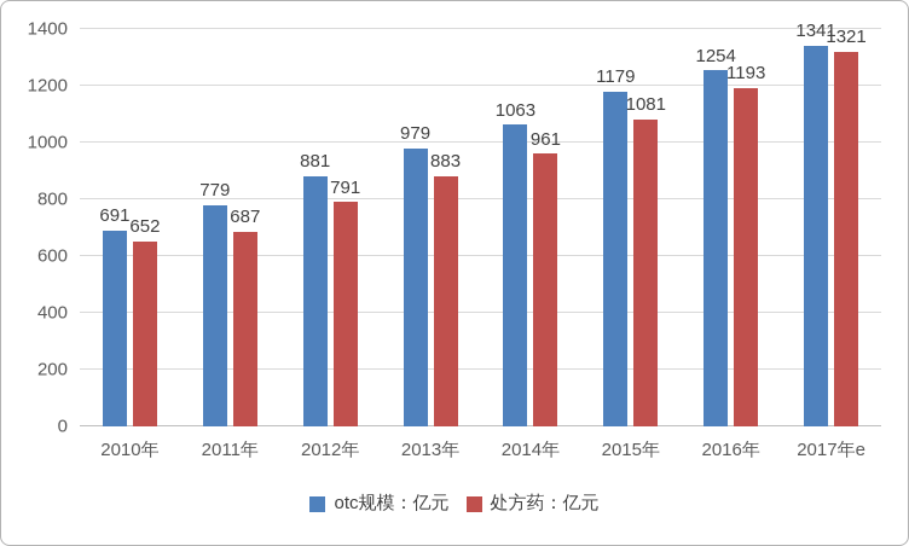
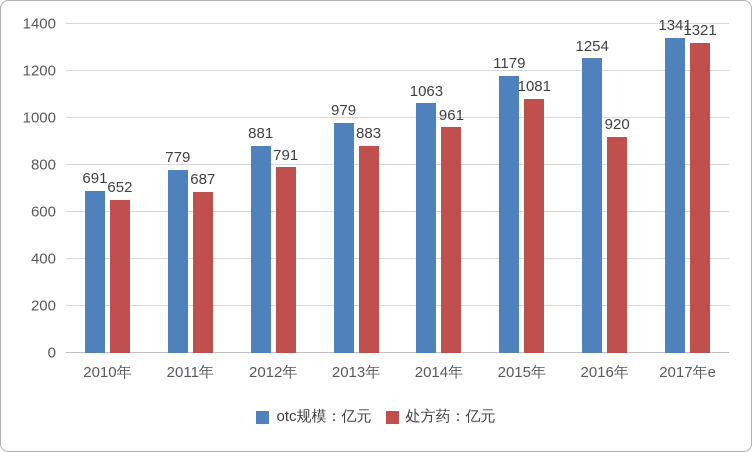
处方药：亿元/2016年: 1193 -> 920
